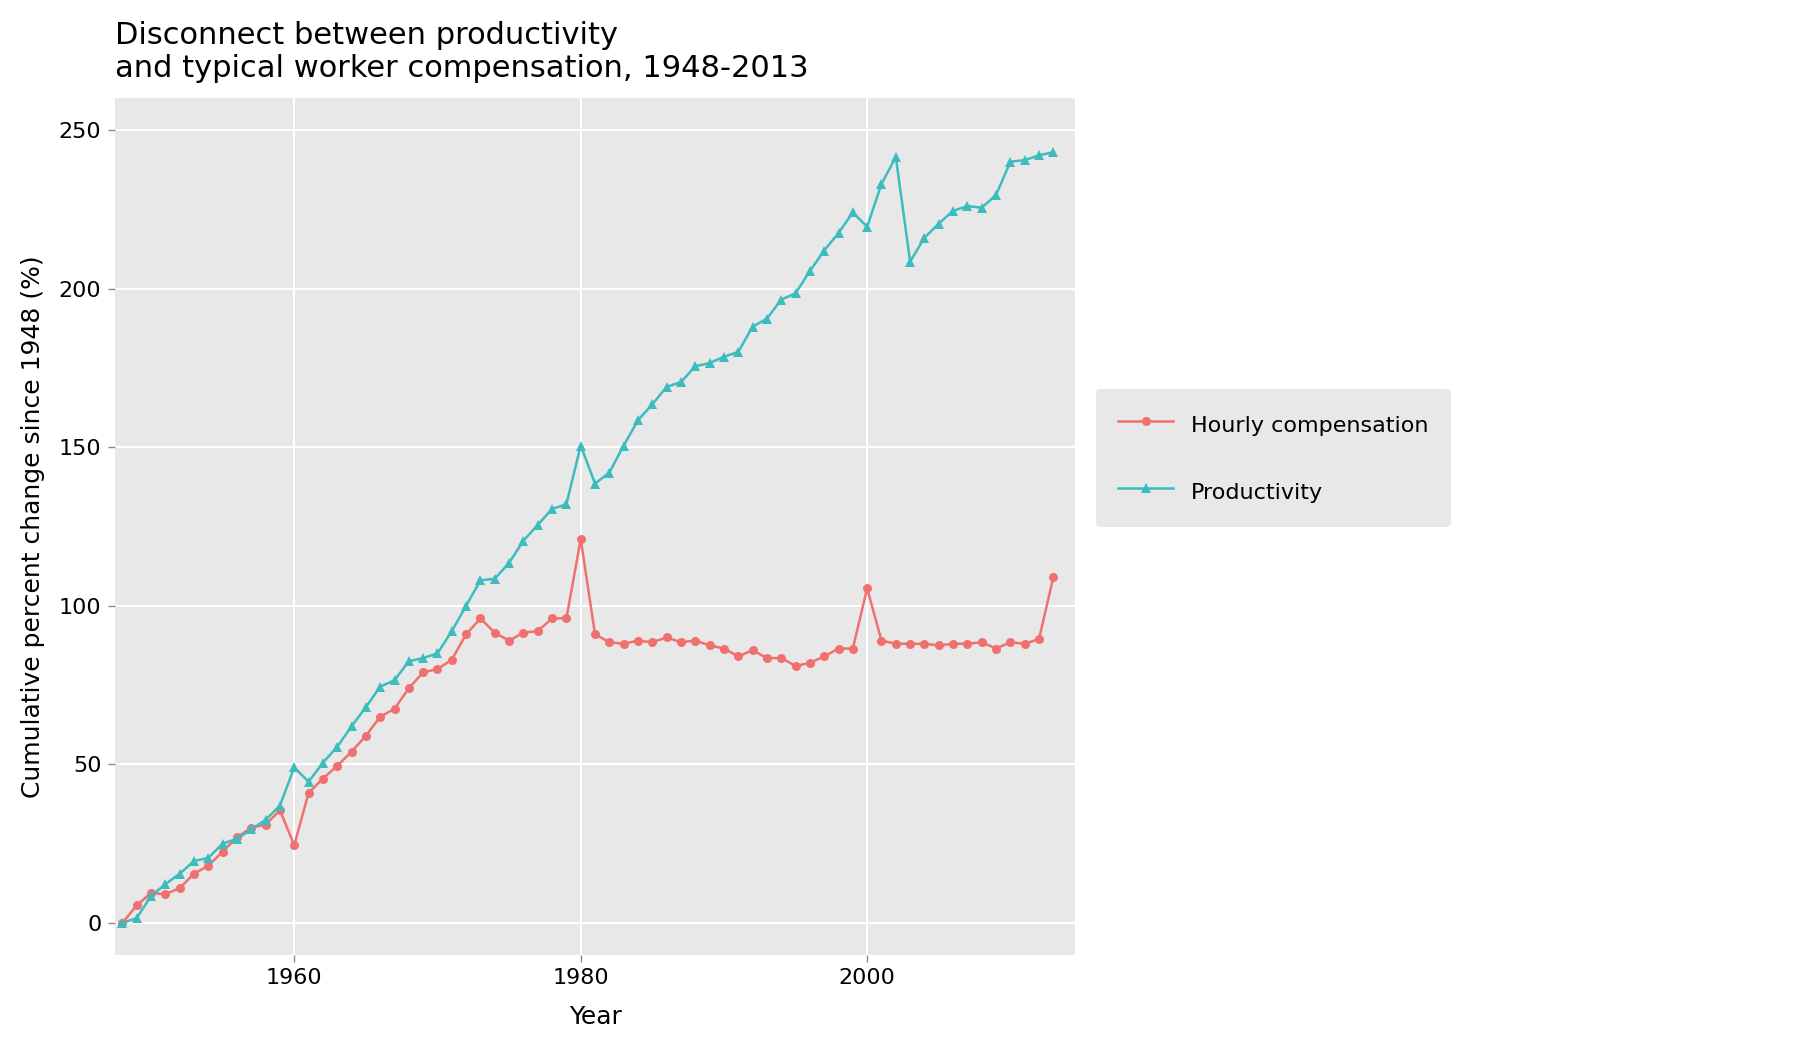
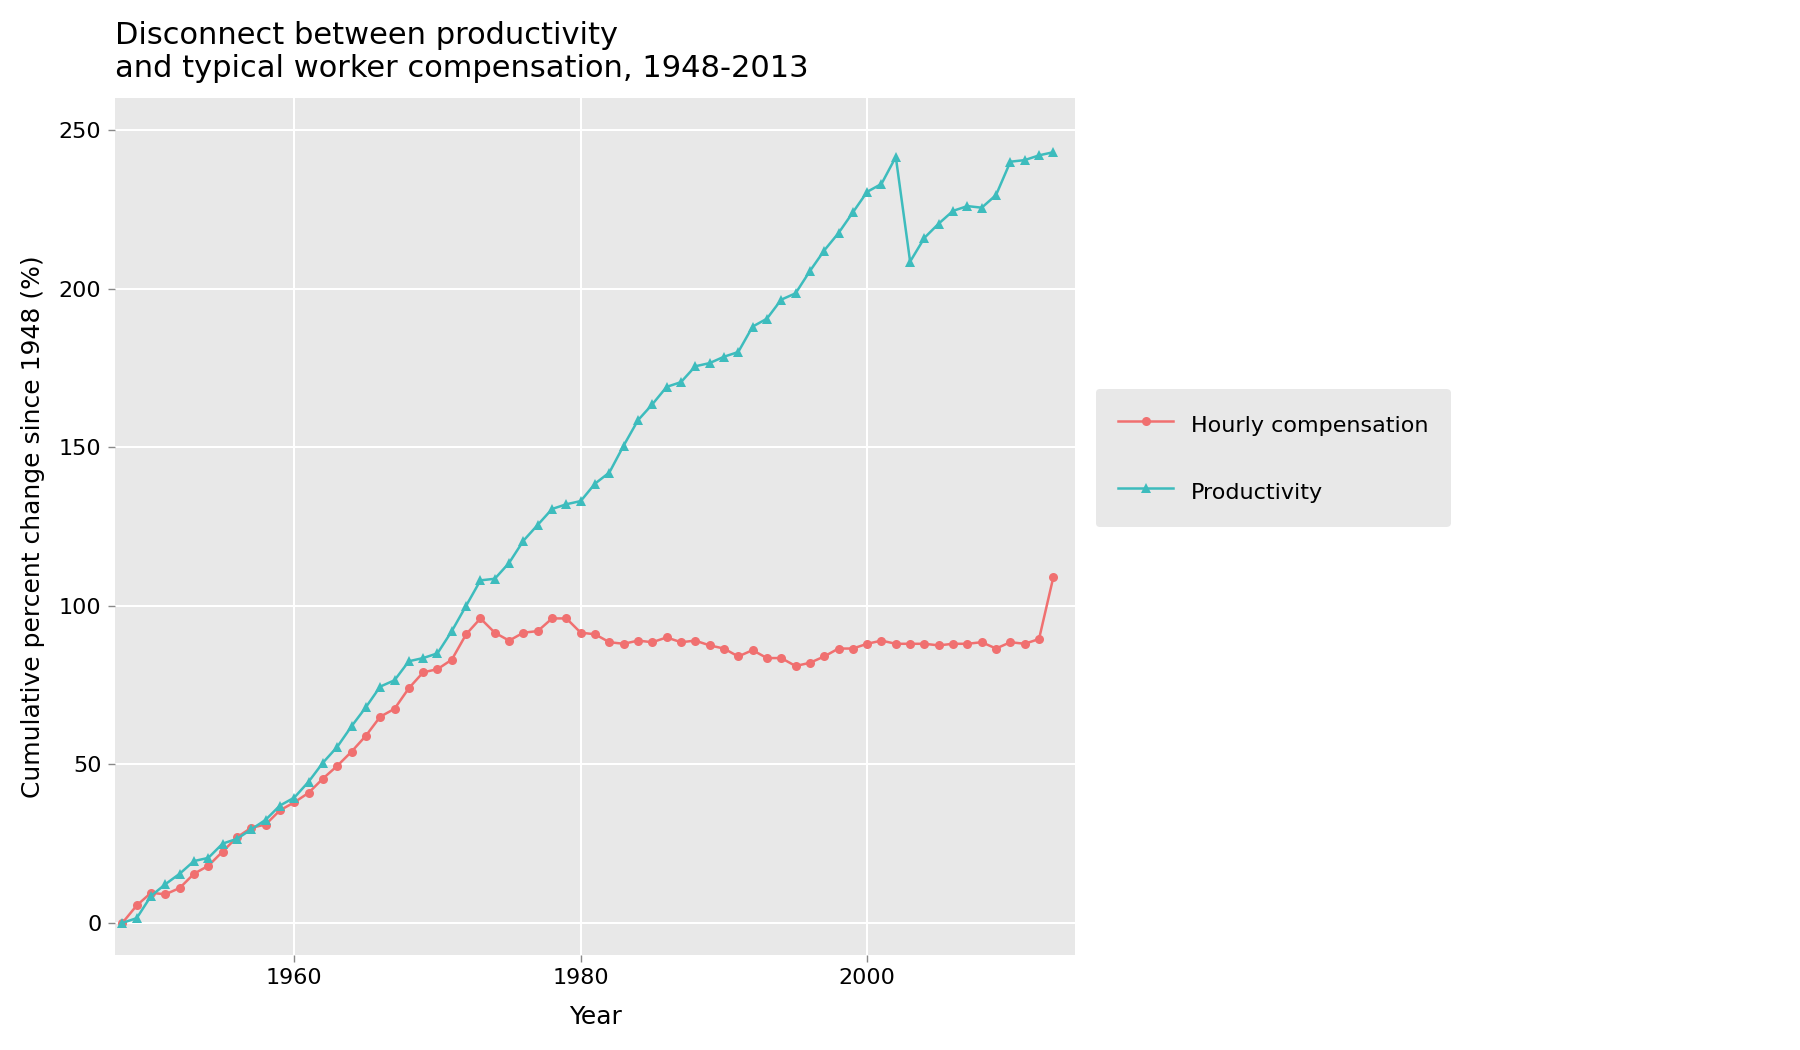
Productivity/1960: 49.0 -> 39.5
Hourly compensation/1960: 24.5 -> 38.0
Productivity/1980: 150.5 -> 133.0
Hourly compensation/1980: 121.0 -> 91.5
Productivity/2000: 219.5 -> 230.5
Hourly compensation/2000: 105.5 -> 88.0
